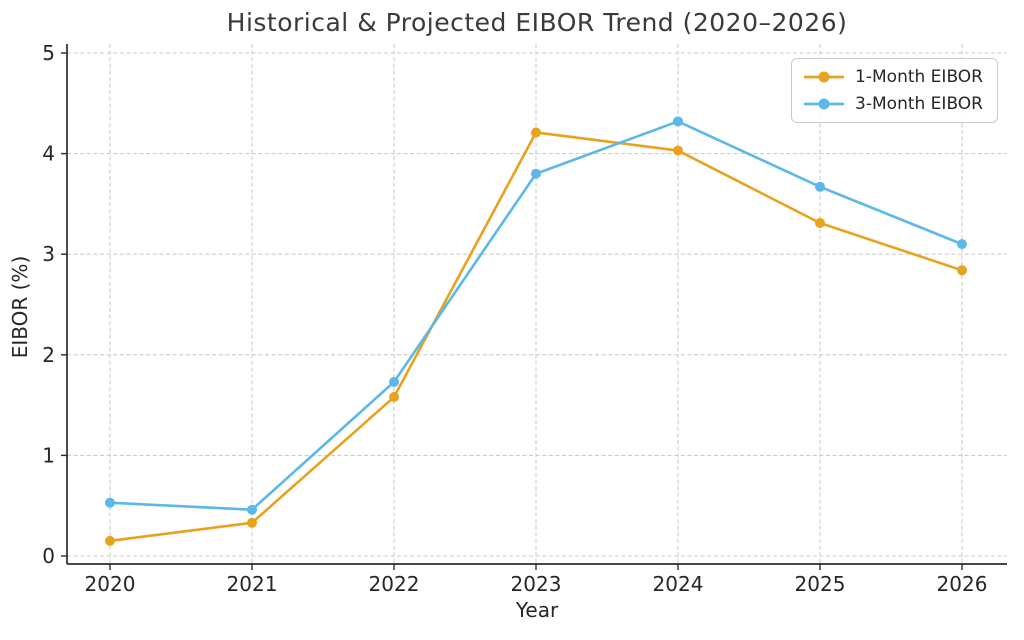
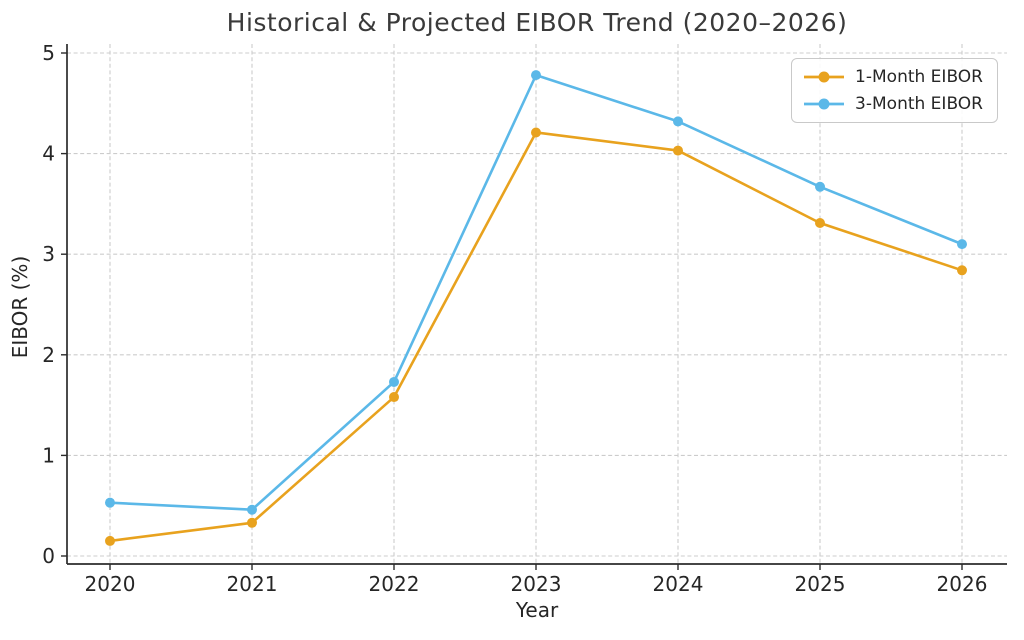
3-Month EIBOR/2023: 3.80 -> 4.78
